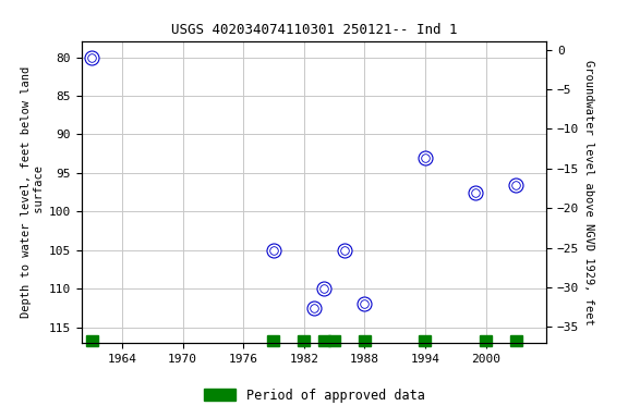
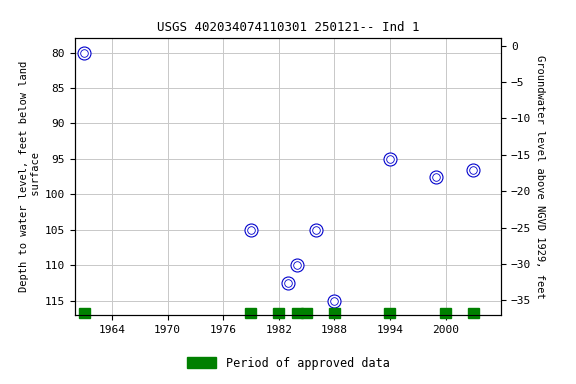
1988: 112.0 -> 115.0
1994: 93.0 -> 95.0
